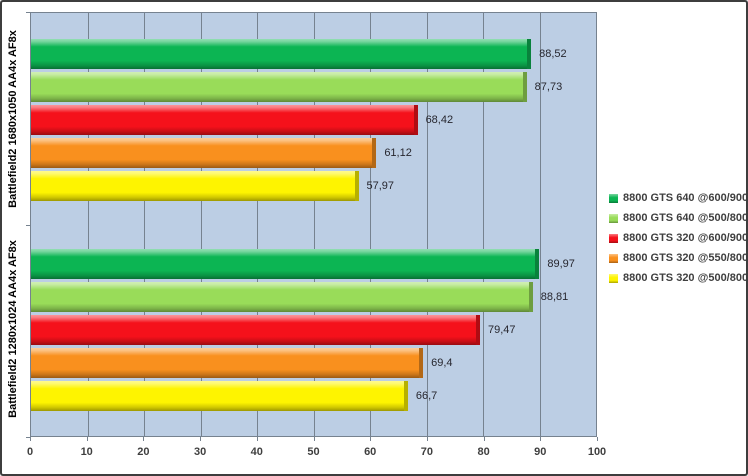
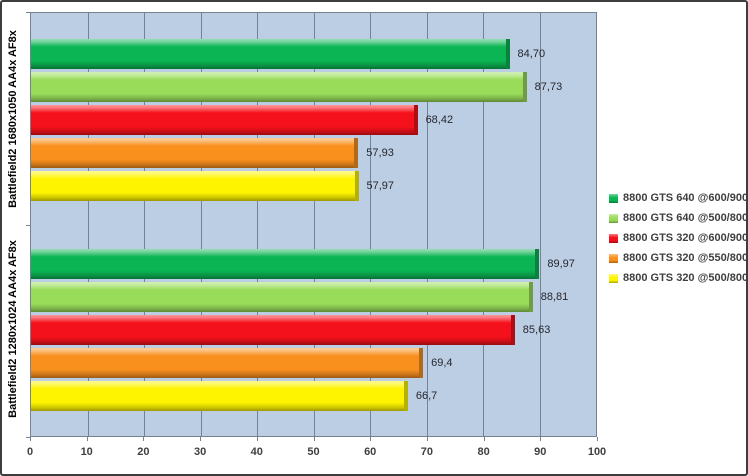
8800 GTS 640 @600/900/Battlefield2 1680x1050 AA4x AF8x: 88,52 -> 84,70
8800 GTS 320 @550/800/Battlefield2 1680x1050 AA4x AF8x: 61,12 -> 57,93
8800 GTS 320 @600/900/Battlefield2 1280x1024 AA4x AF8x: 79,47 -> 85,63
